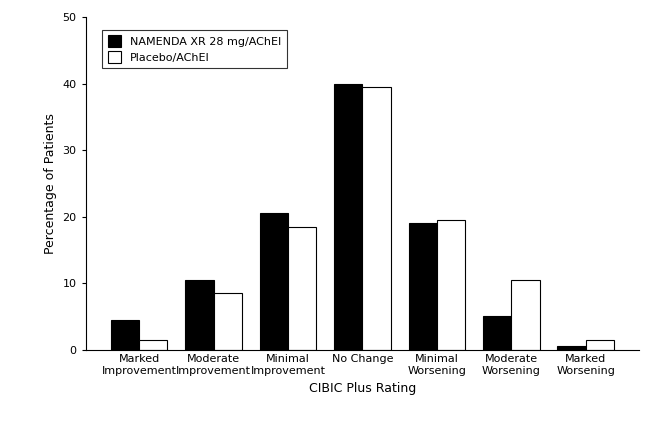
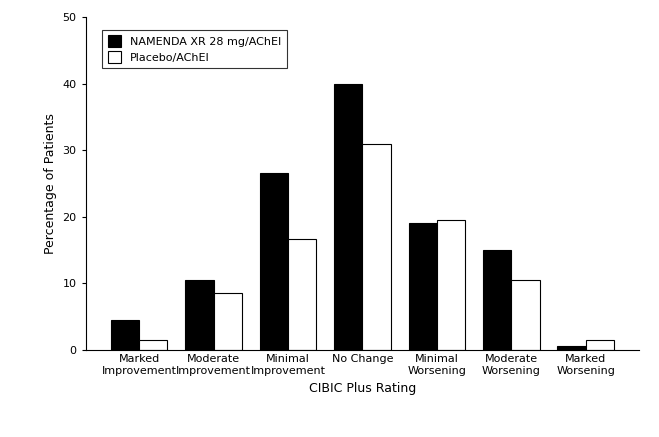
NAMENDA XR 28 mg/AChEI/Minimal Improvement: 20.5 -> 26.6
Placebo/AChEI/Minimal Improvement: 18.5 -> 16.6
Placebo/AChEI/No Change: 39.5 -> 31.0
NAMENDA XR 28 mg/AChEI/Moderate Worsening: 5.0 -> 15.0
